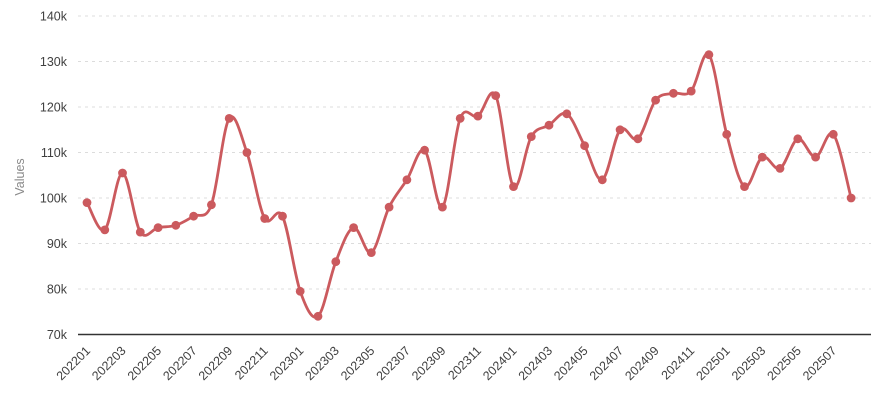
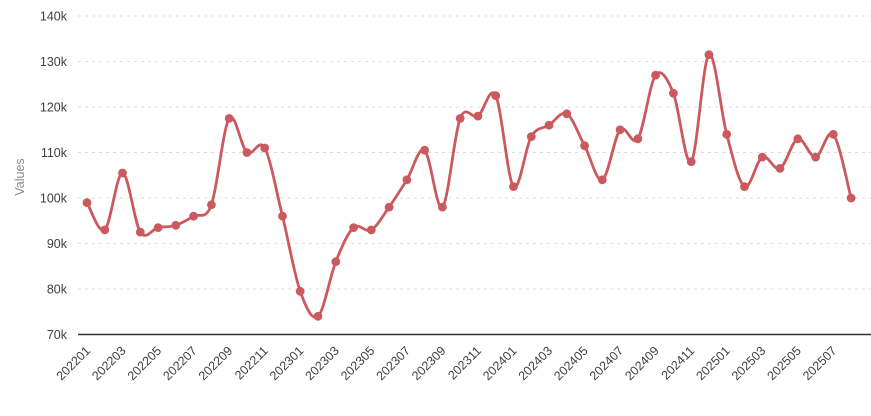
202211: 96k -> 111k
202305: 88k -> 93k
202409: 122k -> 127k
202411: 124k -> 108k
